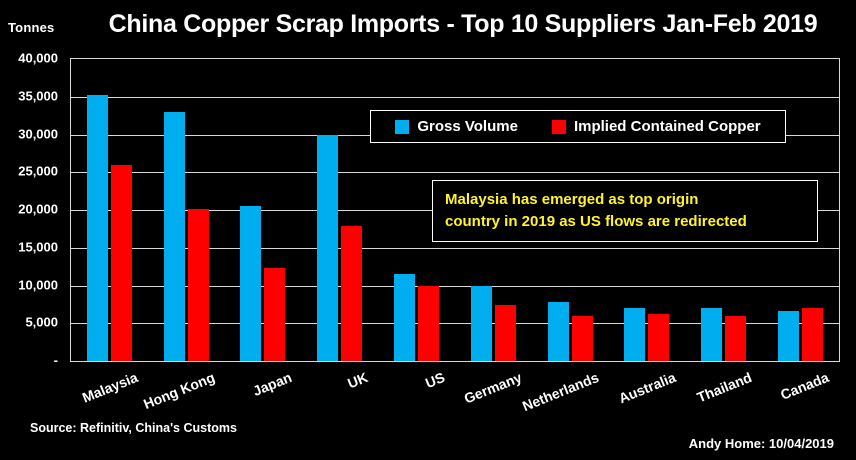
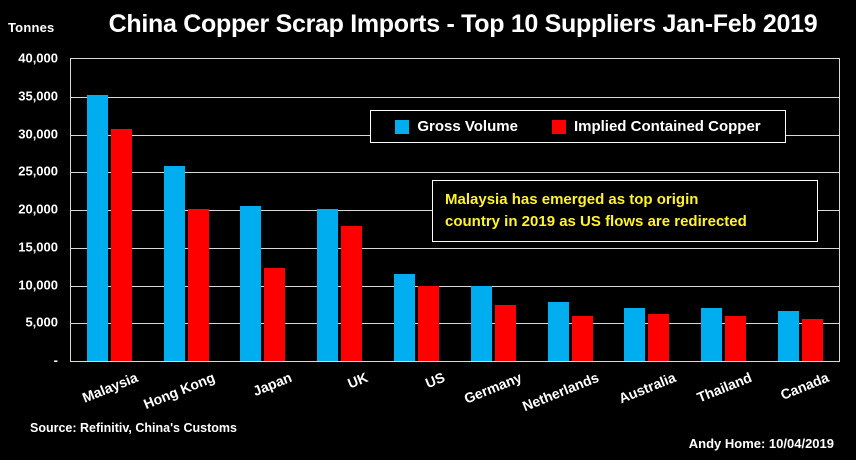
Implied Contained Copper/Malaysia: 26000 -> 31000
Gross Volume/Hong Kong: 33000 -> 26000
Gross Volume/UK: 30000 -> 20000
Implied Contained Copper/Canada: 7000 -> 6000
